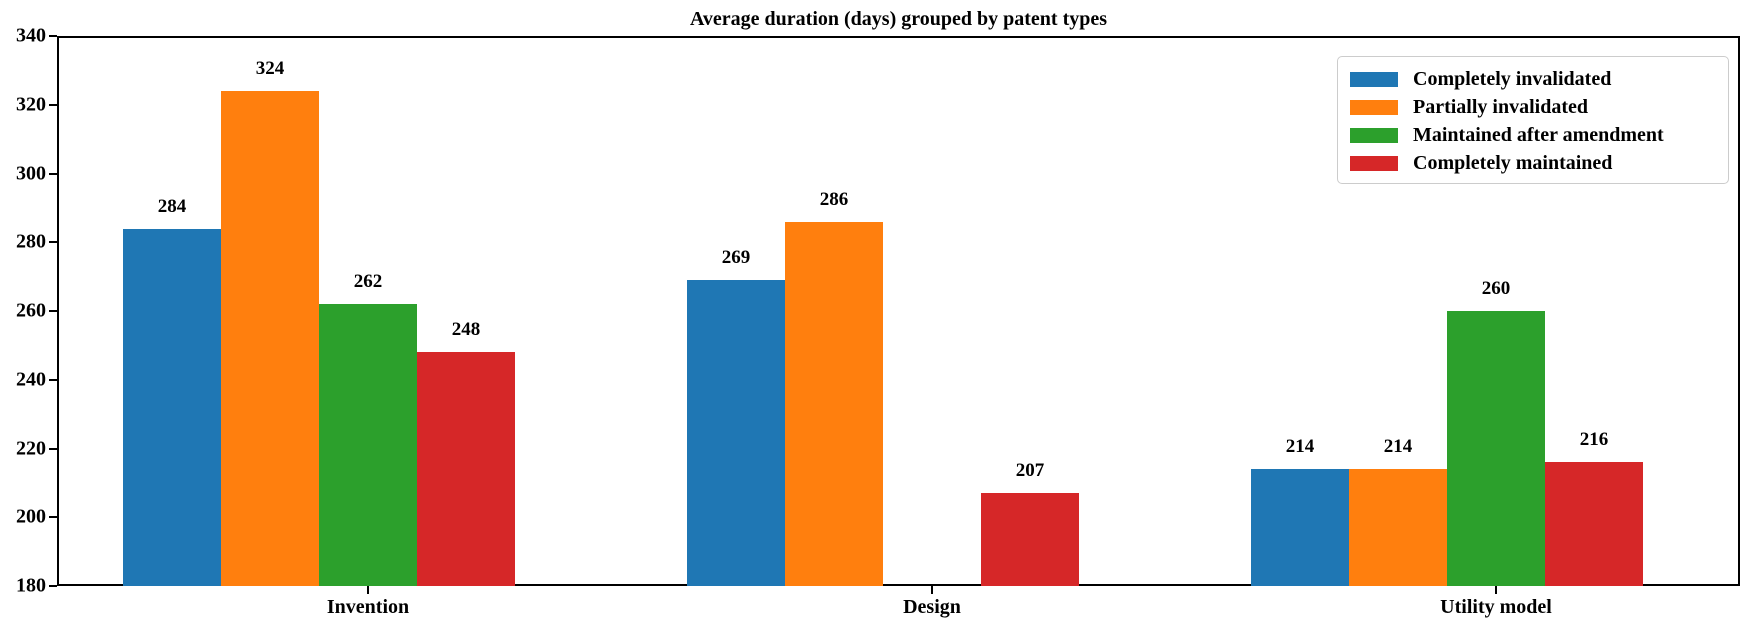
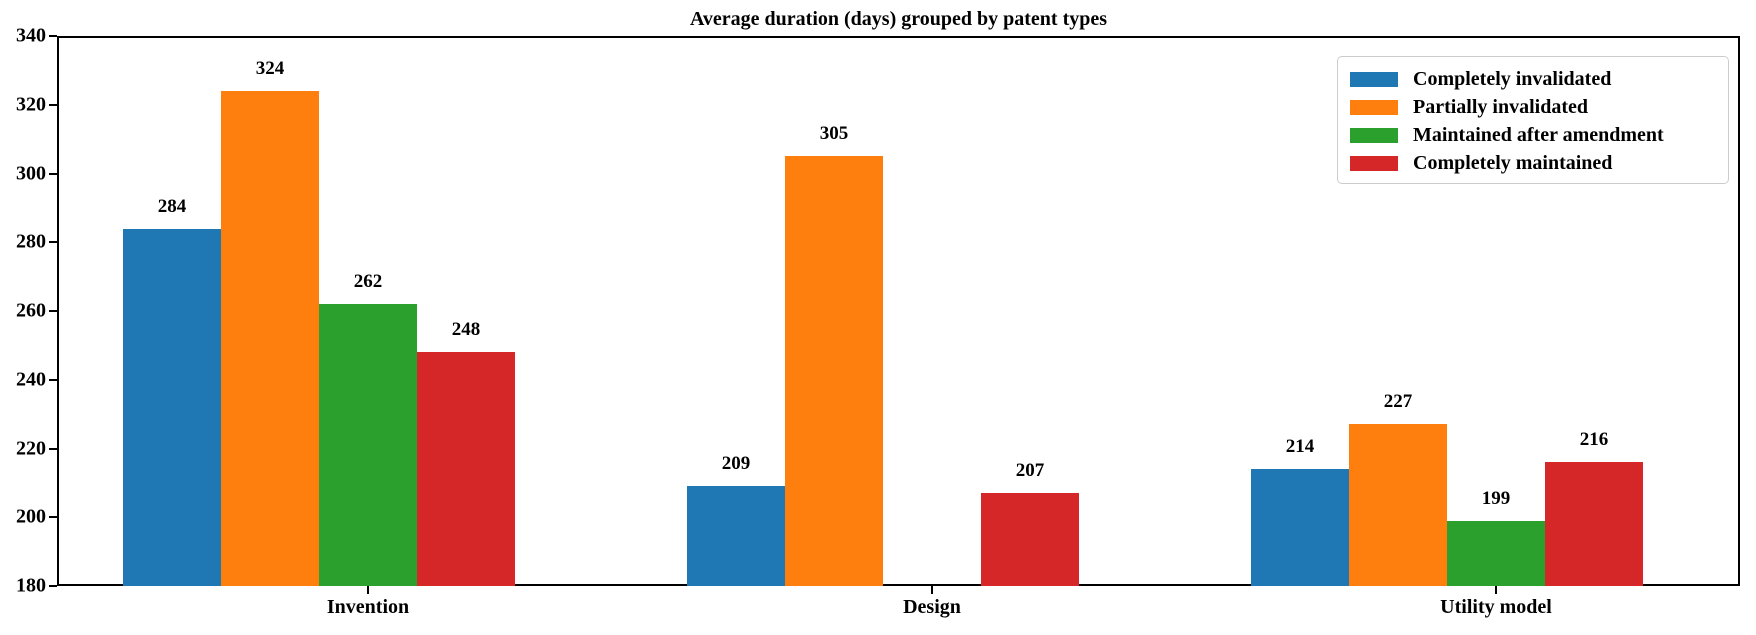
Completely invalidated/Design: 269 -> 209
Partially invalidated/Design: 286 -> 305
Partially invalidated/Utility model: 214 -> 227
Maintained after amendment/Utility model: 260 -> 199
